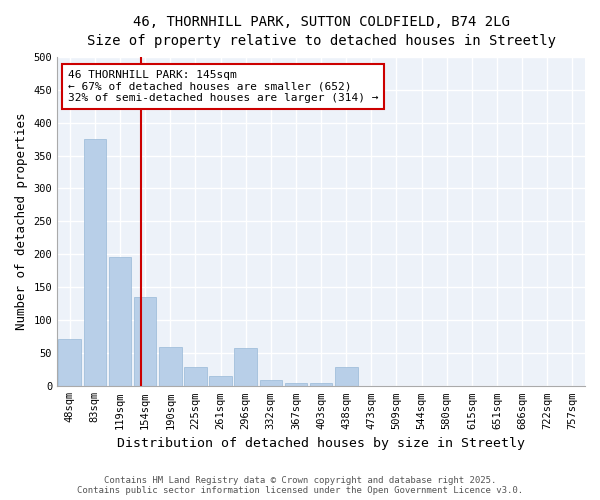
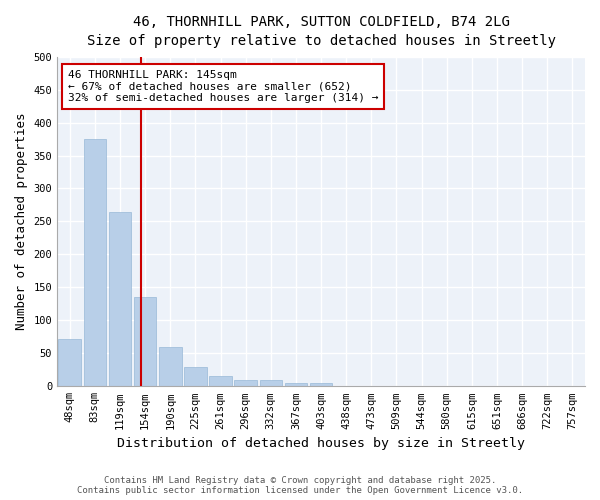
119sqm: 196 -> 265
296sqm: 58 -> 10
438sqm: 30 -> 1
